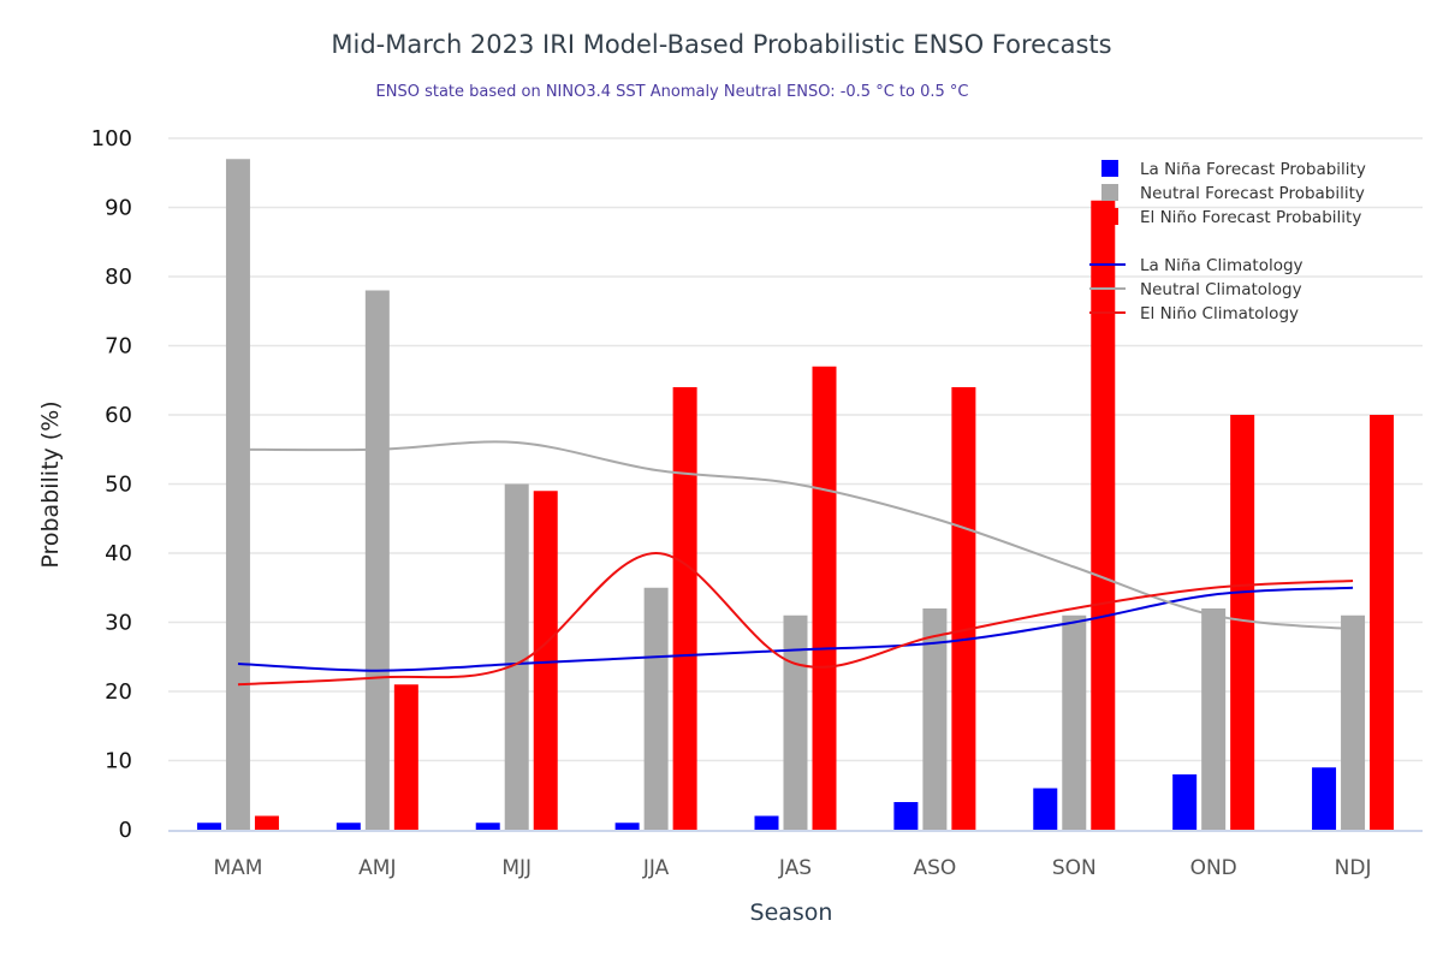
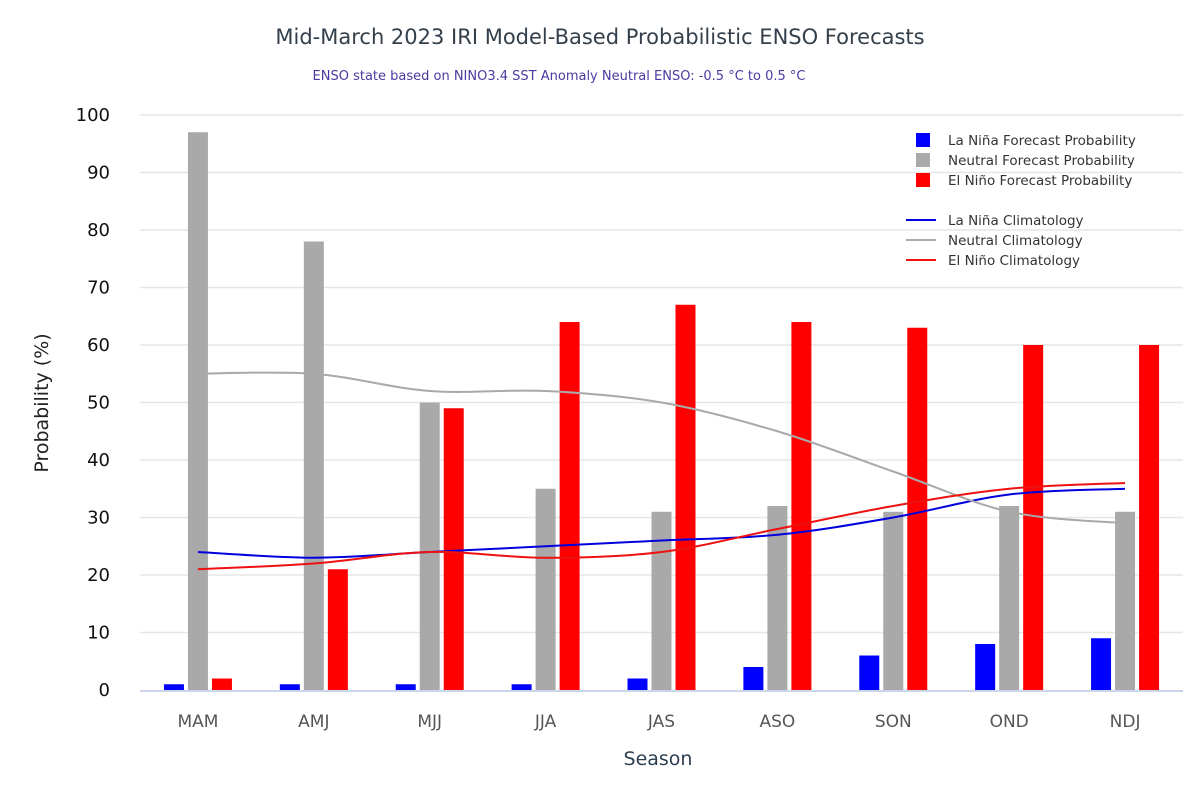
Neutral Climatology/MJJ: 56 -> 52
El Niño Climatology/JJA: 40 -> 23
El Niño Forecast Probability/SON: 91 -> 63
